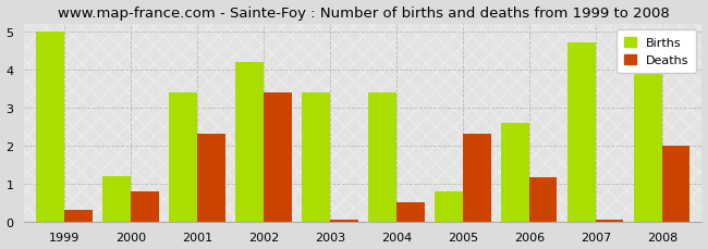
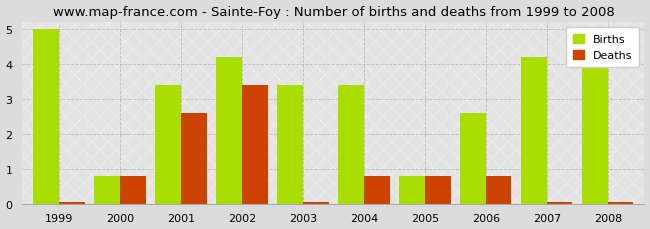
Deaths/1999: 0.30 -> 0.05
Births/2000: 1.2 -> 0.8
Deaths/2001: 2.30 -> 2.60
Deaths/2004: 0.50 -> 0.80
Deaths/2005: 2.30 -> 0.80
Deaths/2006: 1.15 -> 0.80
Births/2007: 4.7 -> 4.2
Deaths/2008: 2.00 -> 0.05
